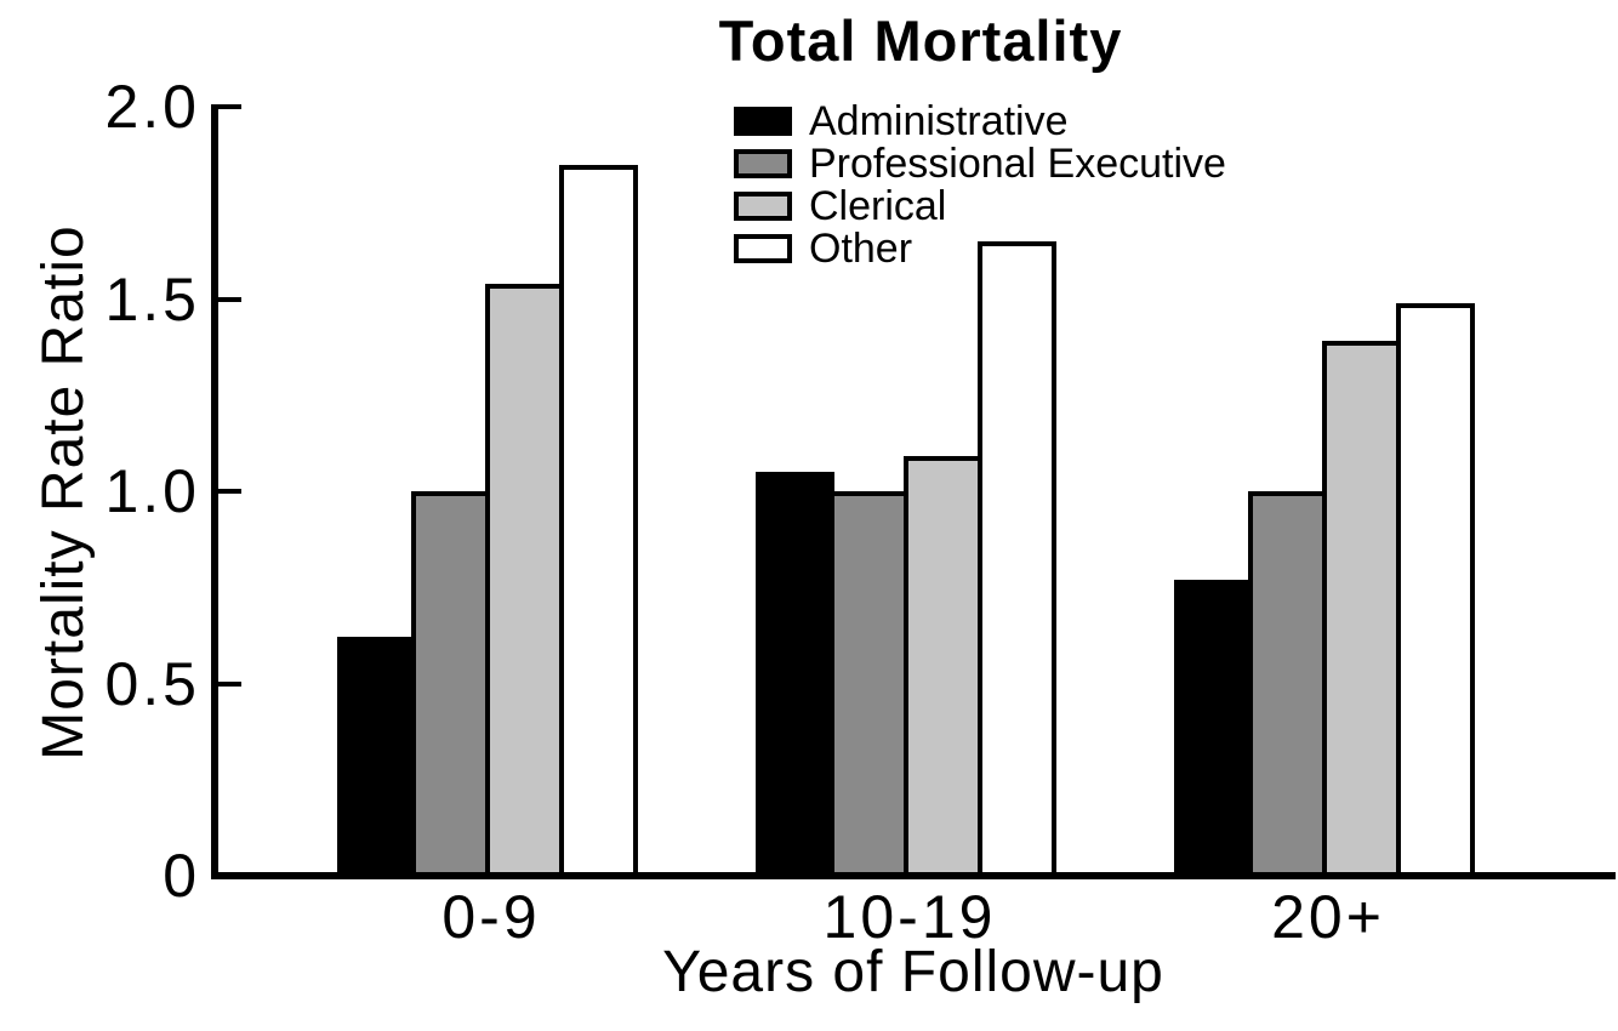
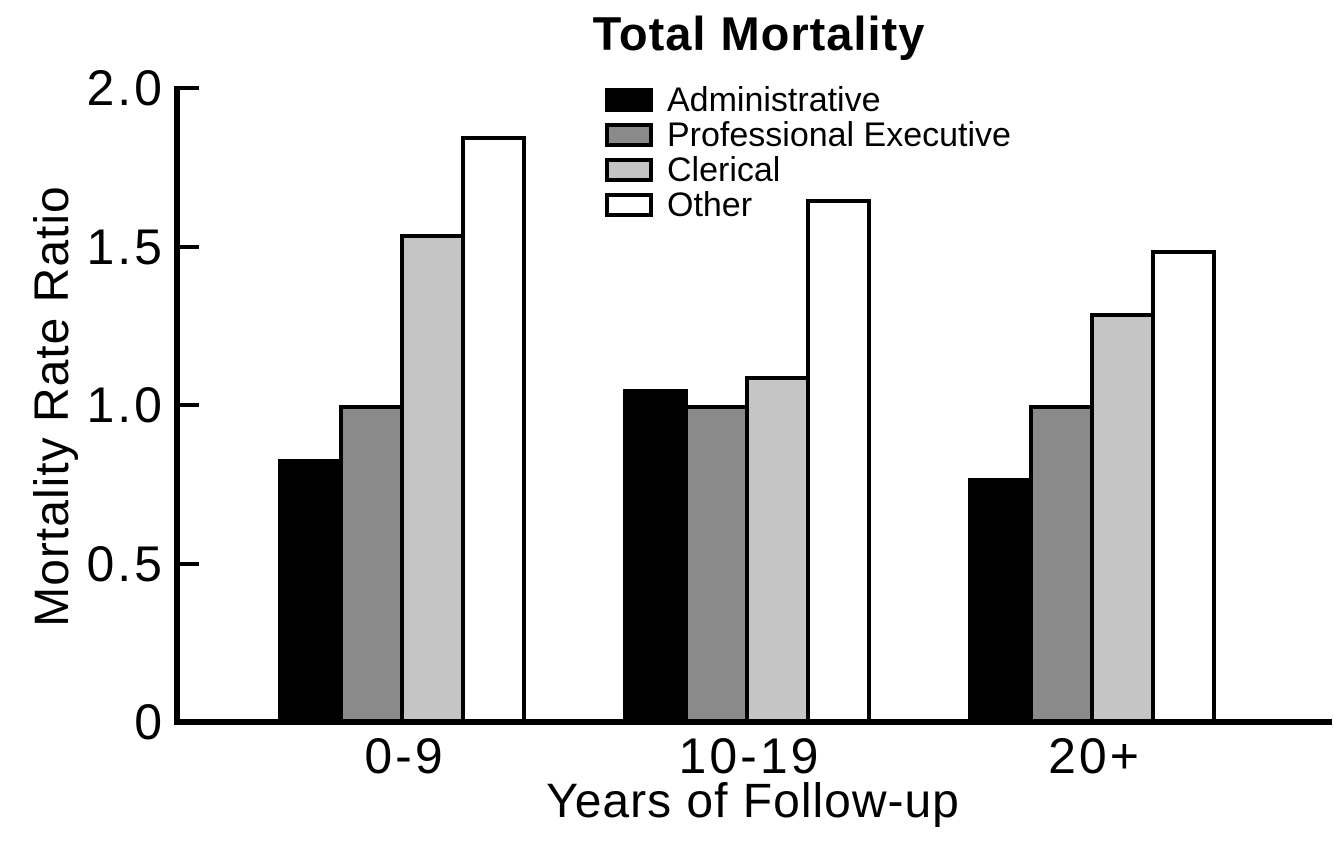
Administrative/0-9: 0.62 -> 0.83
Clerical/20+: 1.39 -> 1.29
